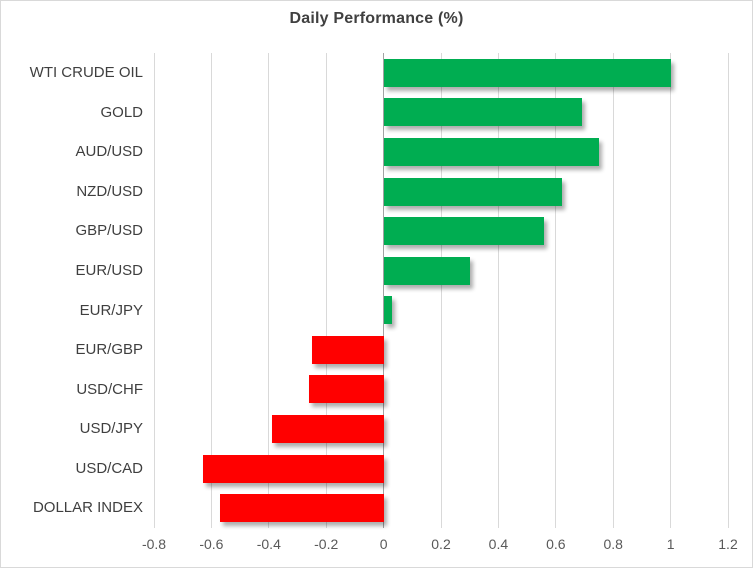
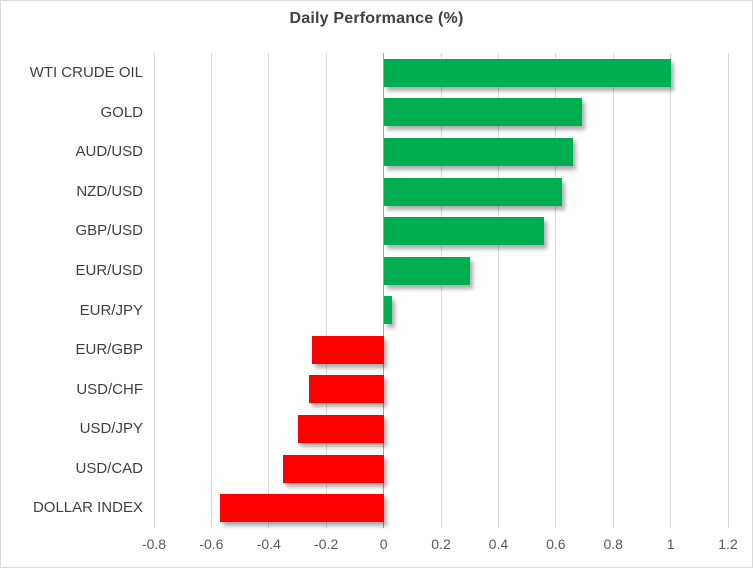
AUD/USD: 0.75 -> 0.66
USD/JPY: -0.39 -> -0.30
USD/CAD: -0.63 -> -0.35
